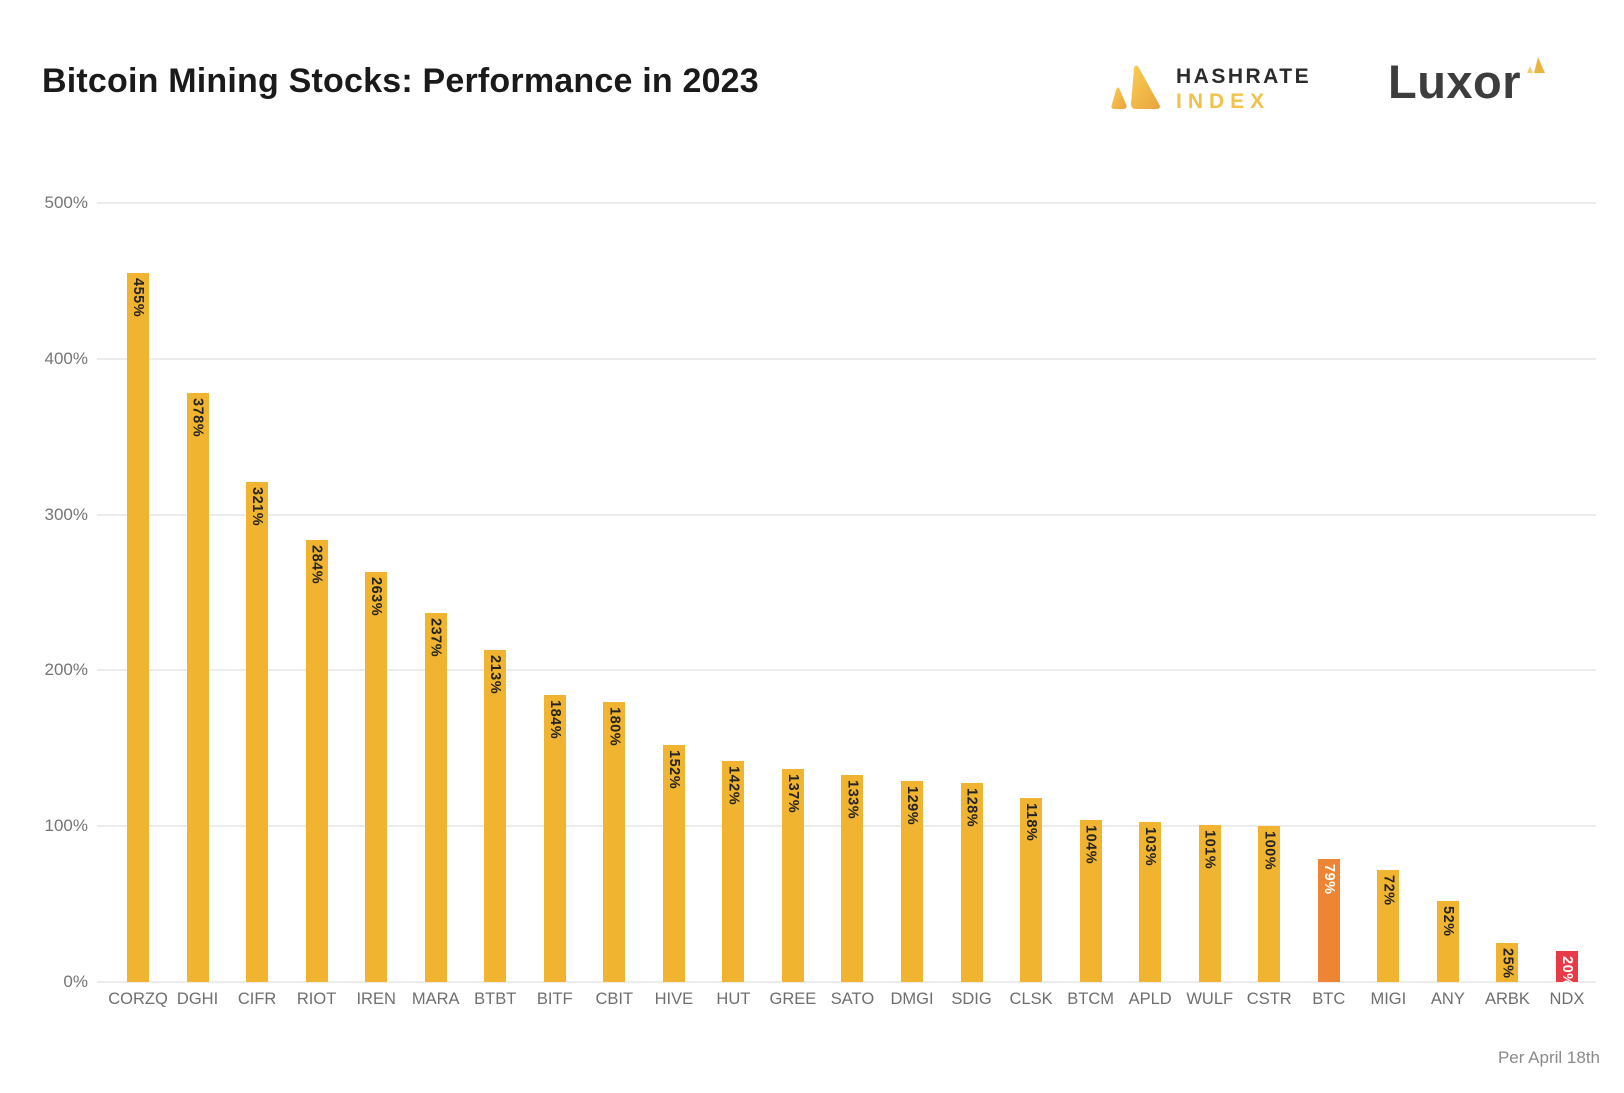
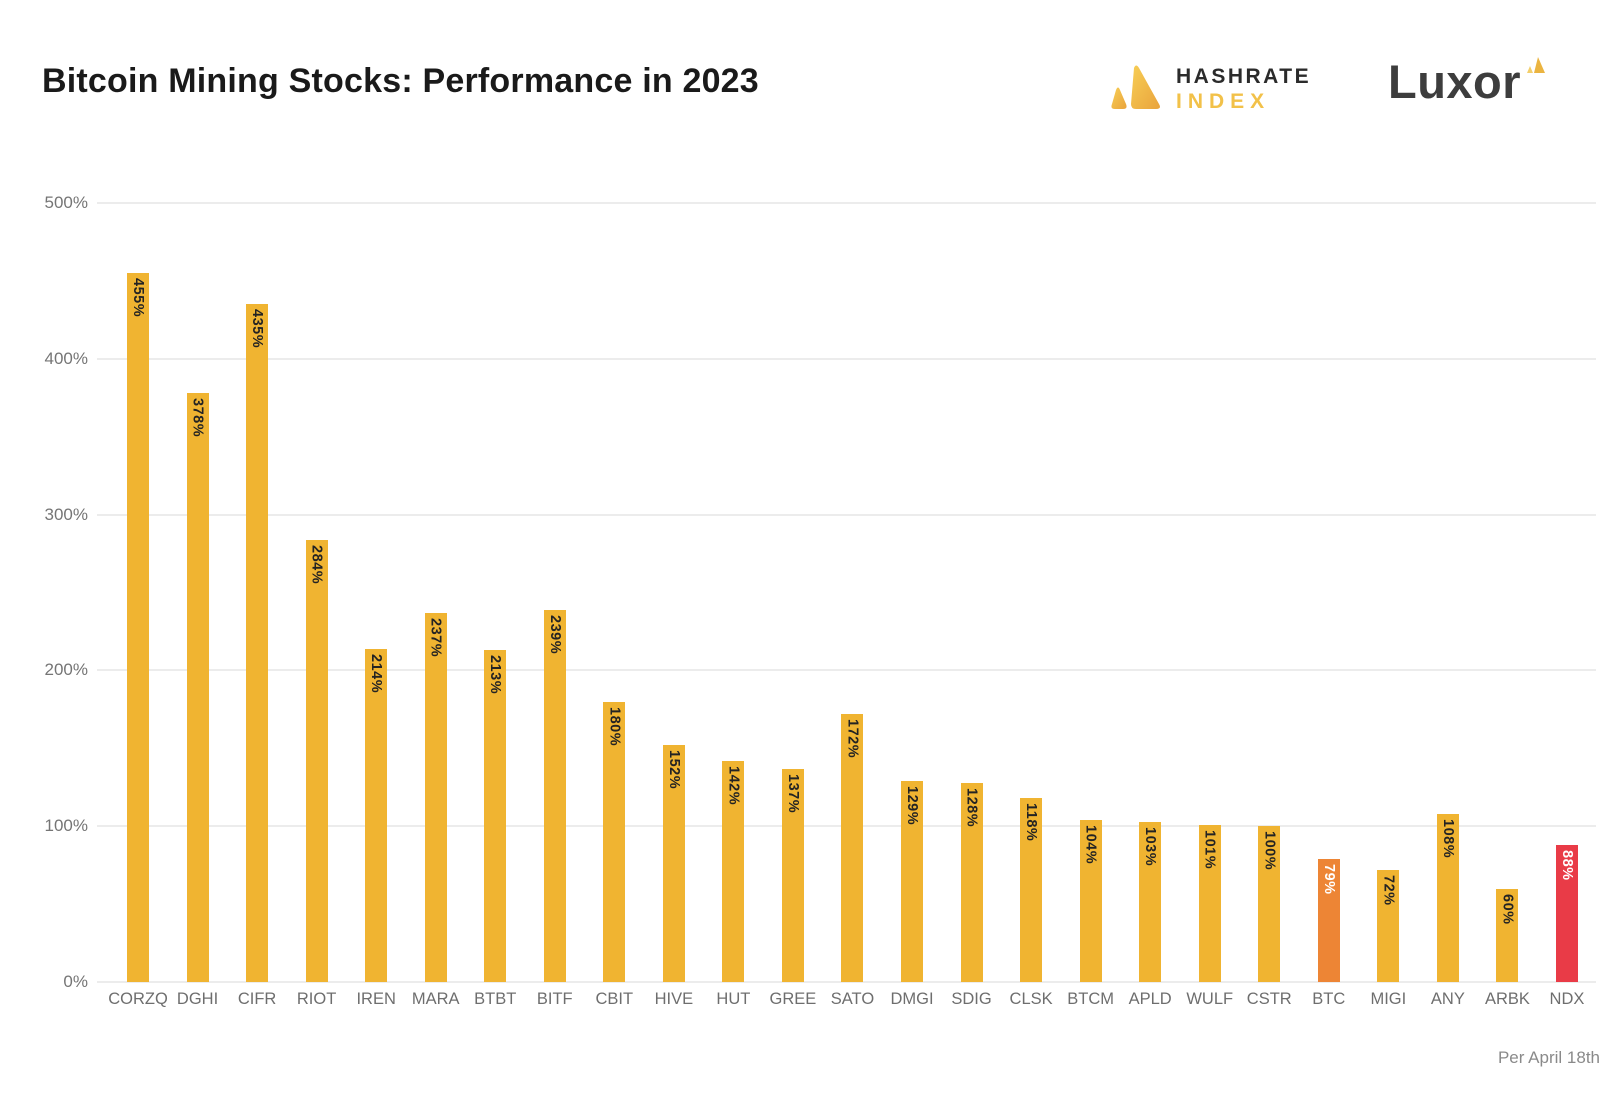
CIFR: 321% -> 435%
IREN: 263% -> 214%
BITF: 184% -> 239%
SATO: 133% -> 172%
ANY: 52% -> 108%
ARBK: 25% -> 60%
NDX: 20% -> 88%
